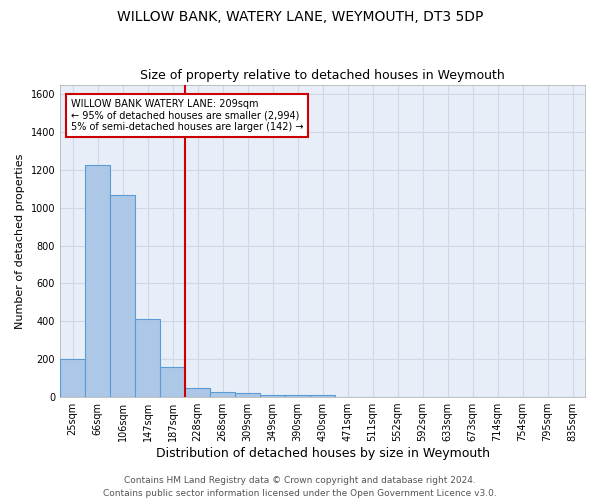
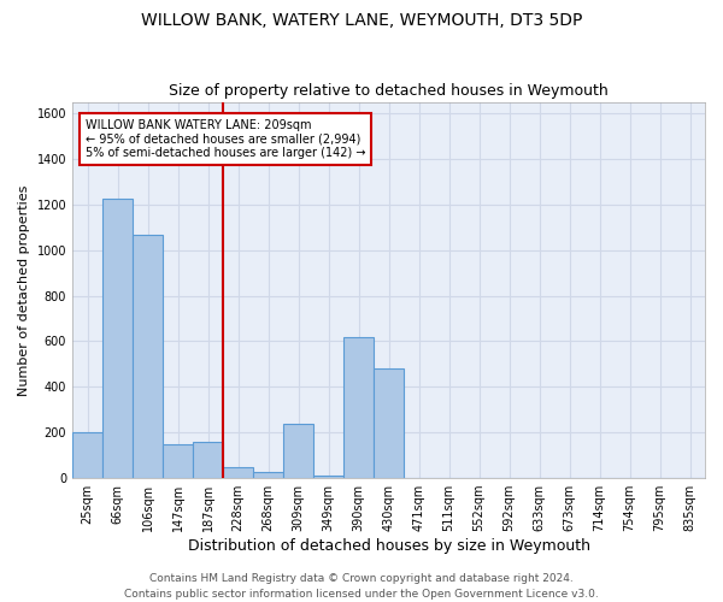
147sqm: 410 -> 150
309sqm: 20 -> 240
390sqm: 10 -> 620
430sqm: 10 -> 480
